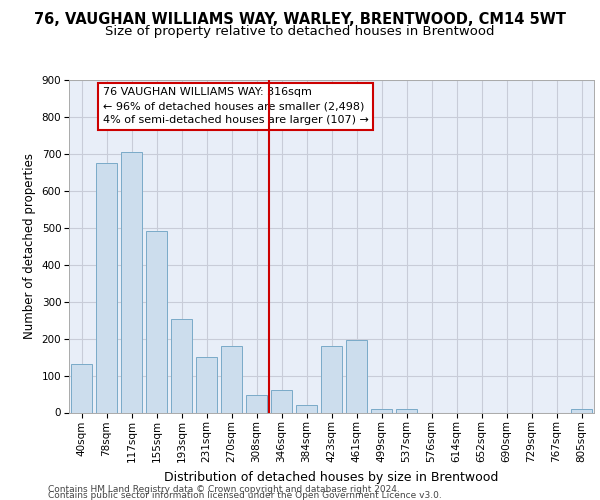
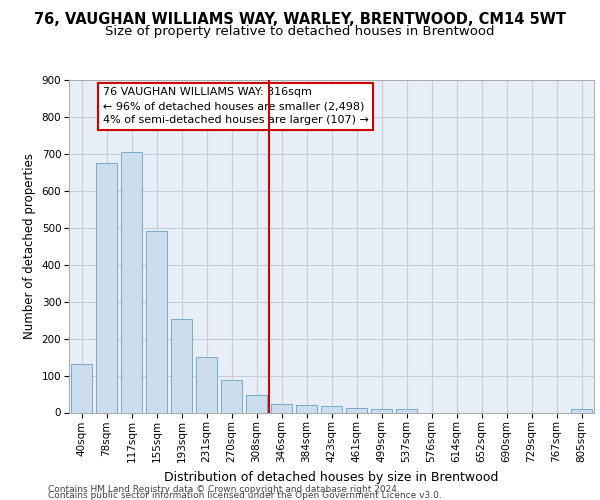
270sqm: 180 -> 88
346sqm: 60 -> 22
423sqm: 180 -> 18
461sqm: 195 -> 13
